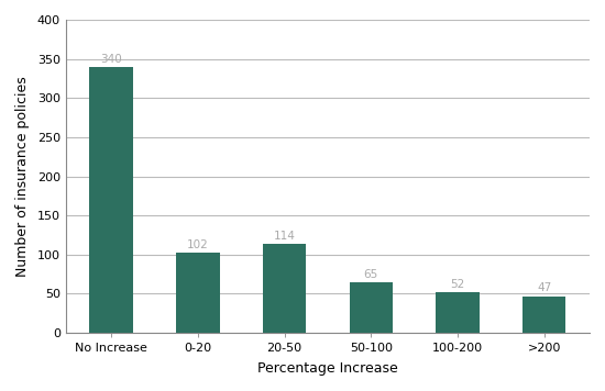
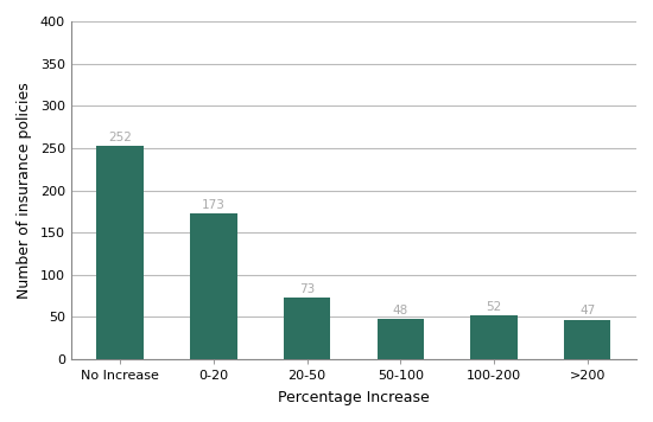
No Increase: 340 -> 252
0-20: 102 -> 173
20-50: 114 -> 73
50-100: 65 -> 48
